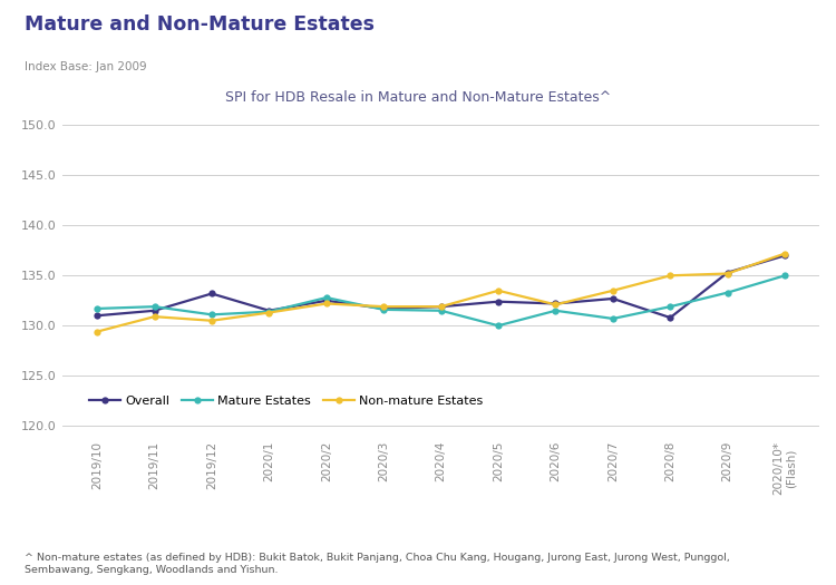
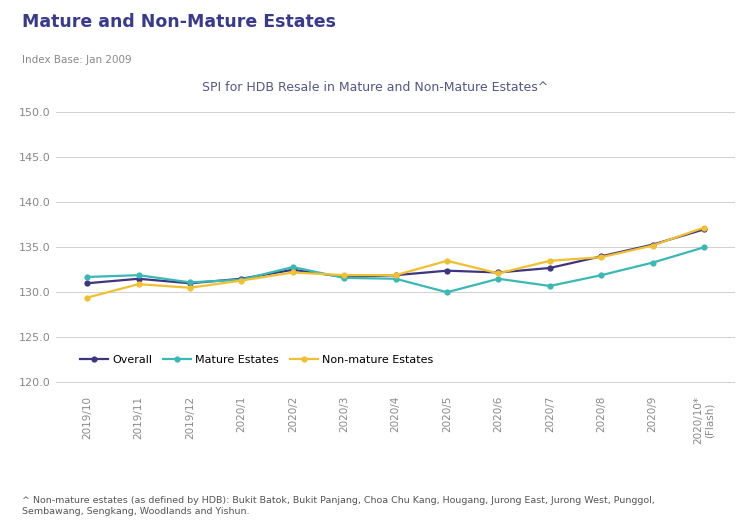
Overall/2019/12: 133.2 -> 131.0
Overall/2020/8: 130.8 -> 134.0
Non-mature Estates/2020/8: 135.0 -> 133.9
